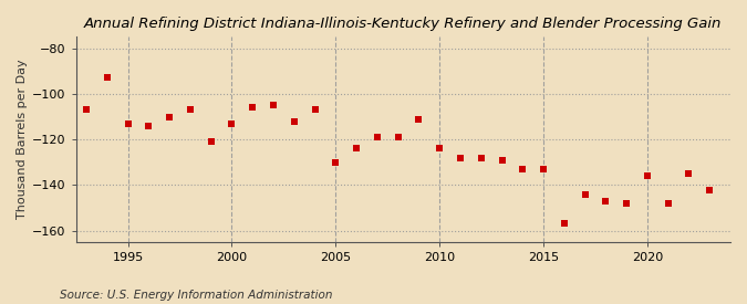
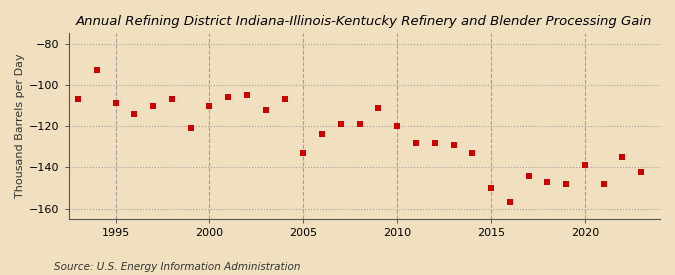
1995: -113 -> -109
2000: -113 -> -110
2005: -130 -> -133
2010: -124 -> -120
2015: -133 -> -150
2020: -136 -> -139
